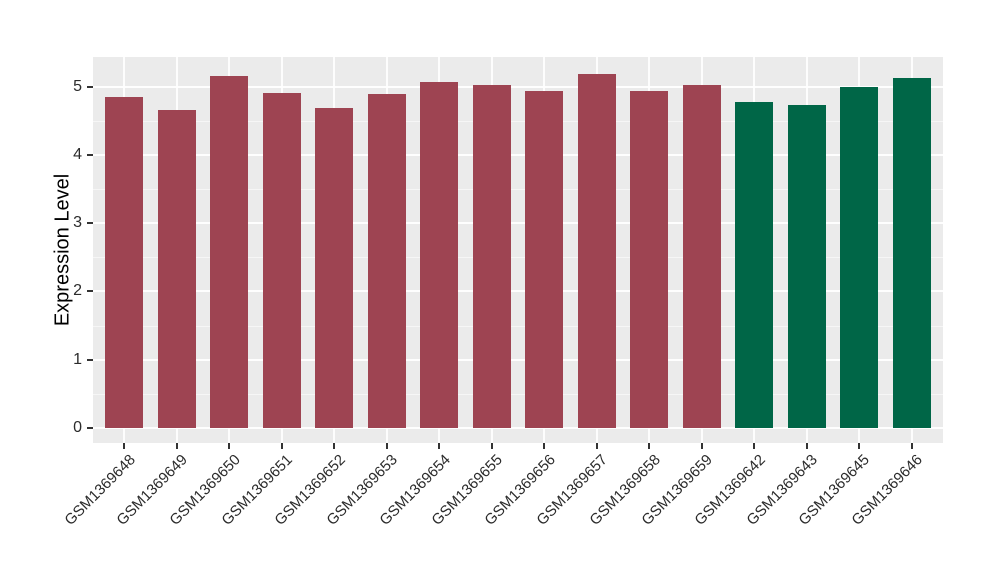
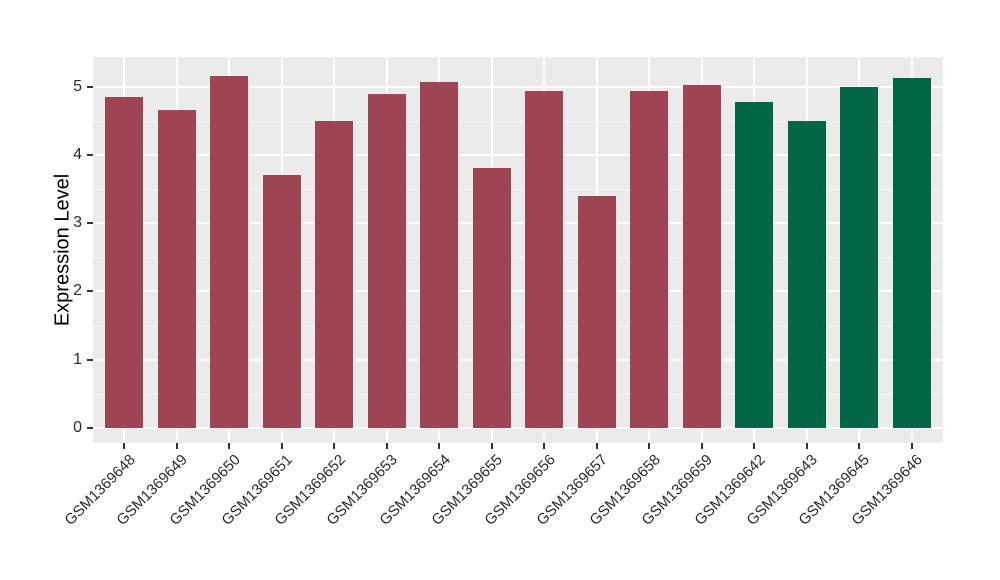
GSM1369651: 4.9 -> 3.7
GSM1369652: 4.7 -> 4.5
GSM1369655: 5.0 -> 3.8
GSM1369657: 5.2 -> 3.4
GSM1369643: 4.7 -> 4.5
